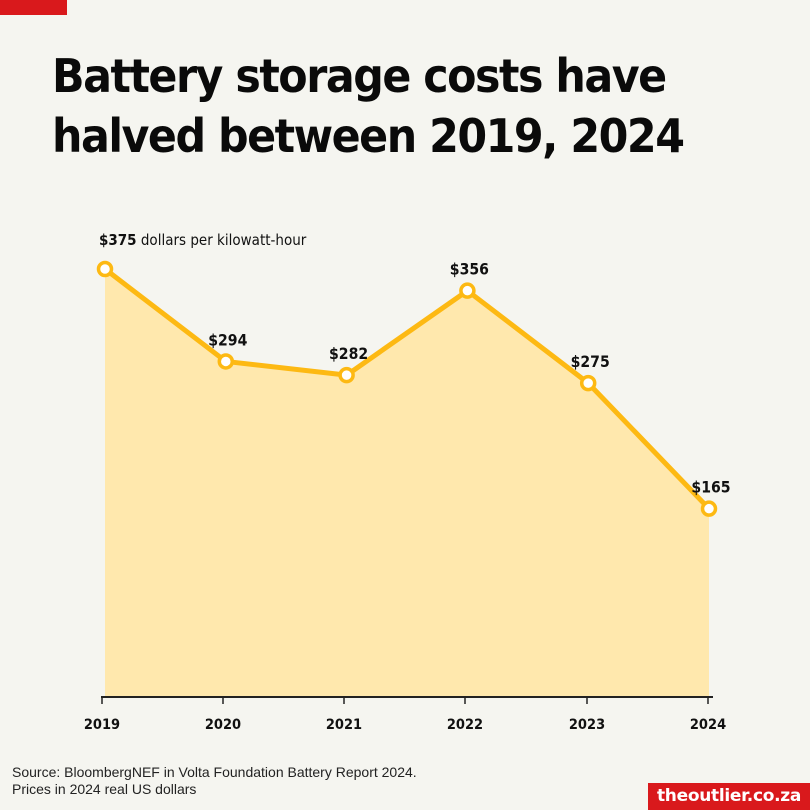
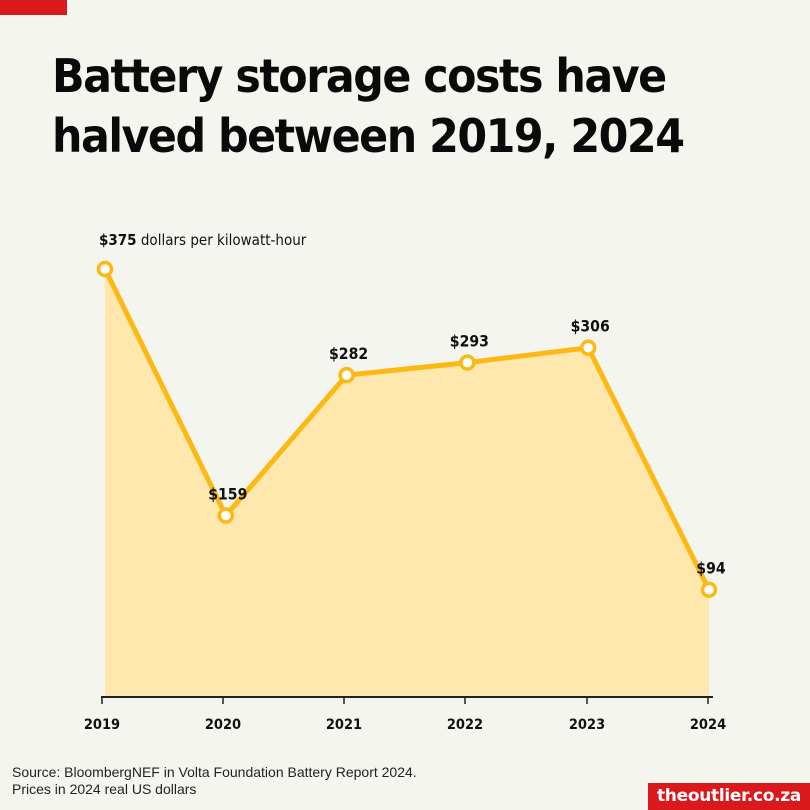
2020: $294 -> $159
2022: $356 -> $293
2023: $275 -> $306
2024: $165 -> $94
